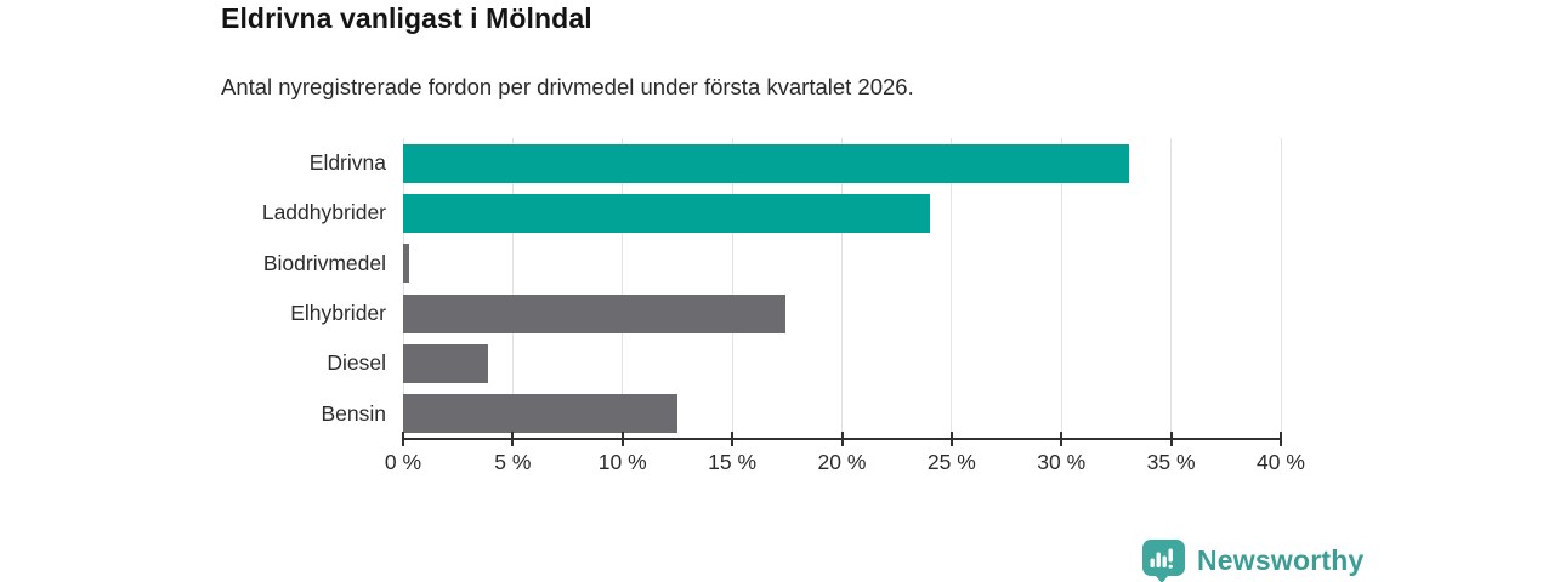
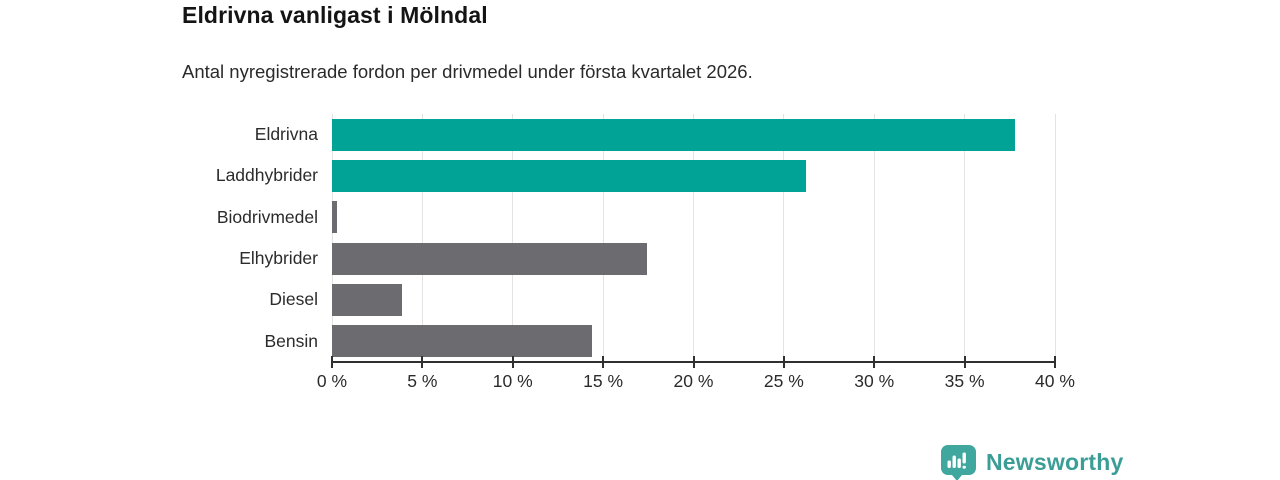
Eldrivna: 33.1% -> 37.8%
Laddhybrider: 24.0% -> 26.2%
Bensin: 12.5% -> 14.4%
